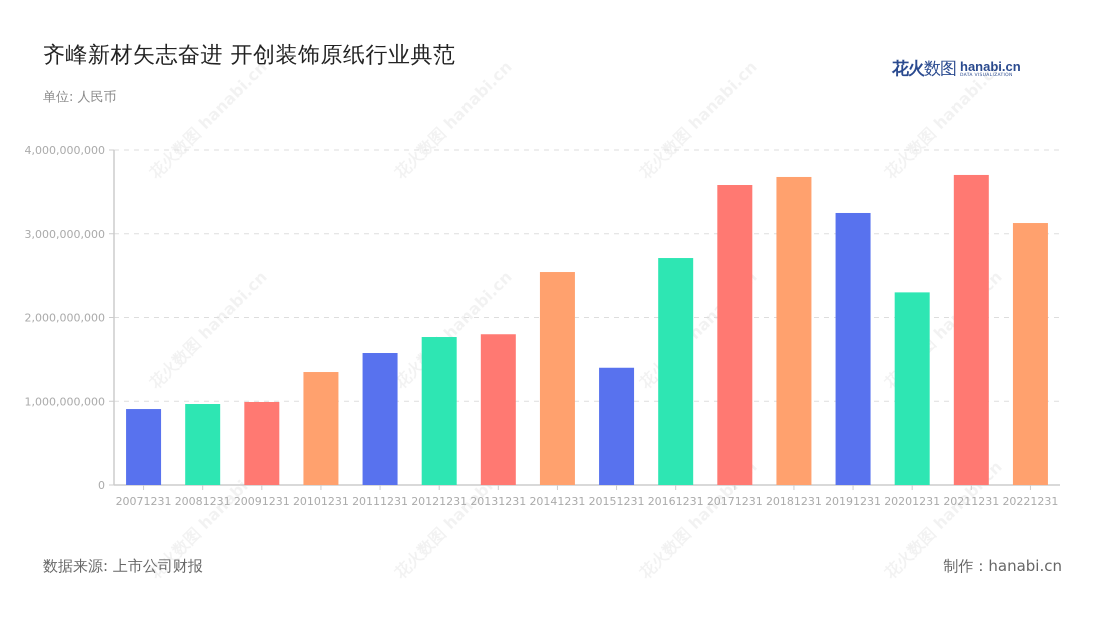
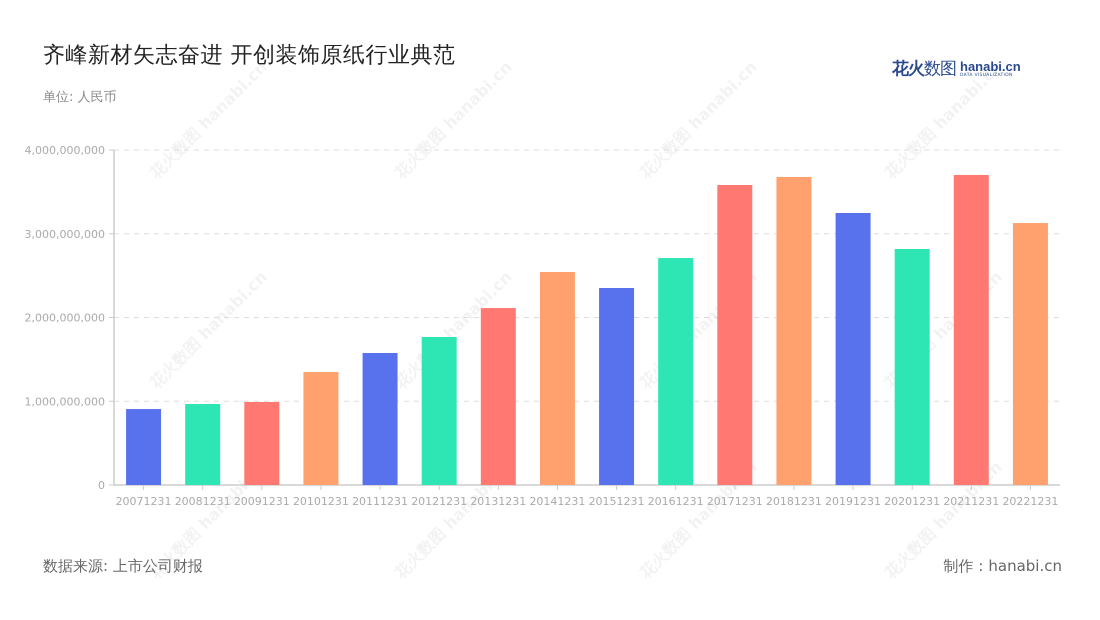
20131231: 1800000000 -> 2100000000
20151231: 1400000000 -> 2400000000
20201231: 2300000000 -> 2800000000
